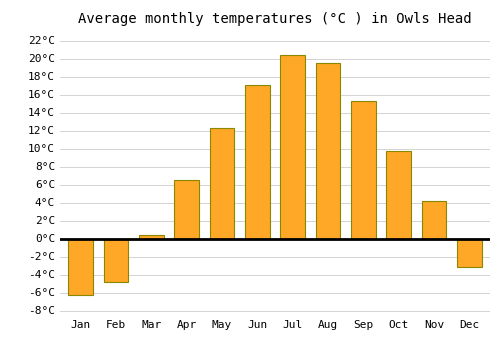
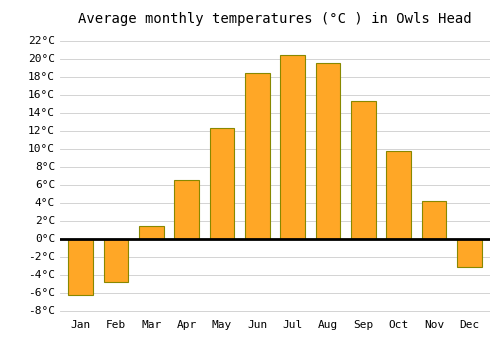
Mar: 0.4°C -> 1.4°C
Jun: 17.1°C -> 18.4°C
